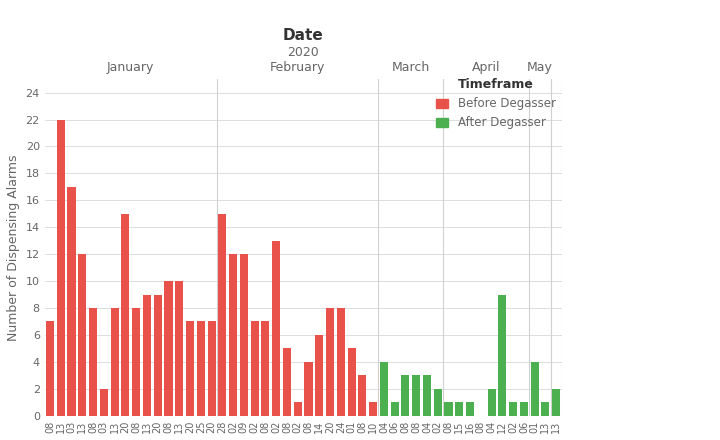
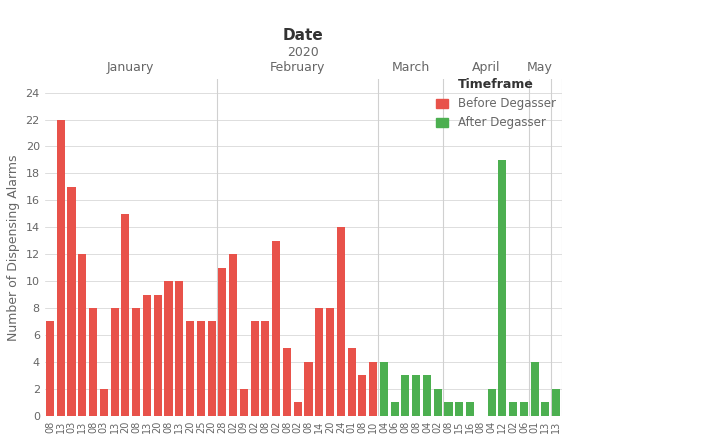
28: 15 -> 11
09: 12 -> 2
14: 6 -> 8
24: 8 -> 14
10: 1 -> 4
12: 9 -> 19
